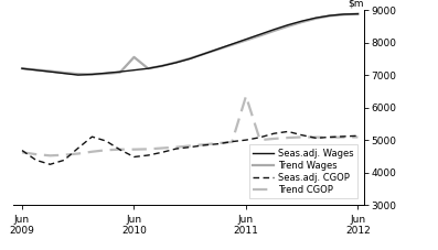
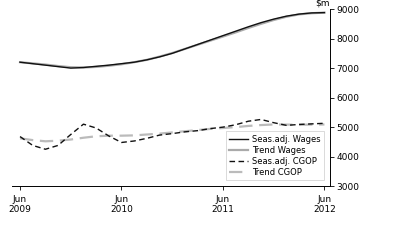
Trend Wages/Jun 2010: 7550 -> 7130
Trend CGOP/Jun 2011: 6350 -> 4970
